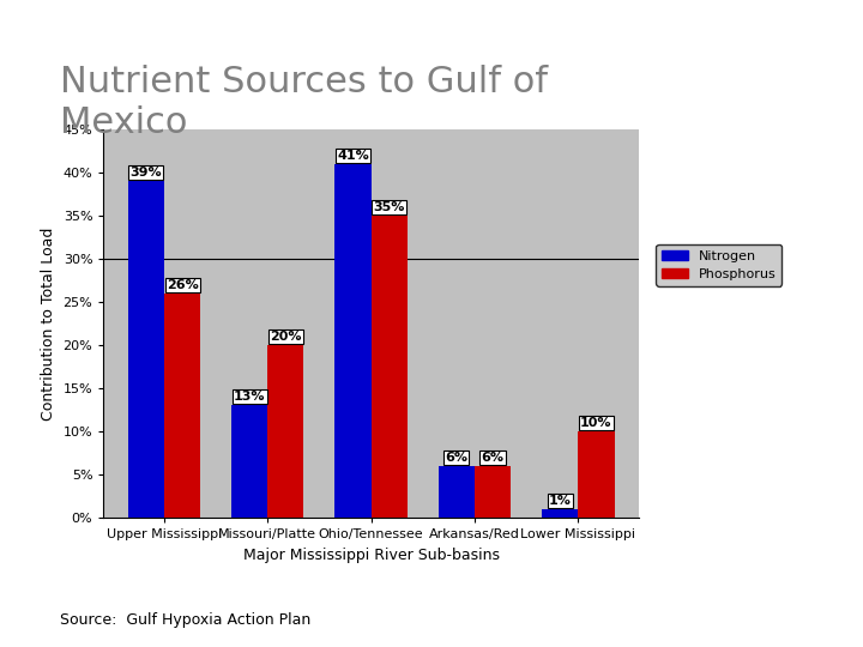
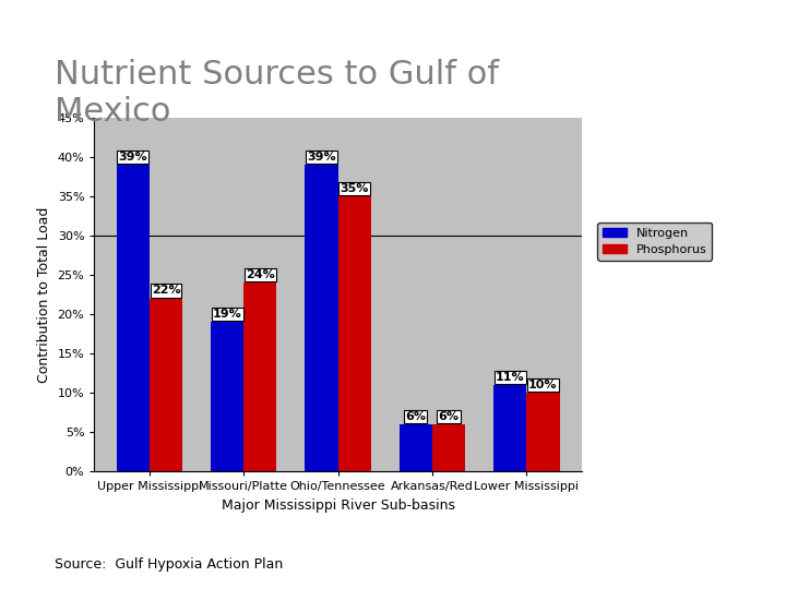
Phosphorus/Upper Mississippi: 26% -> 22%
Nitrogen/Missouri/Platte: 13% -> 19%
Phosphorus/Missouri/Platte: 20% -> 24%
Nitrogen/Ohio/Tennessee: 41% -> 39%
Nitrogen/Lower Mississippi: 1% -> 11%
